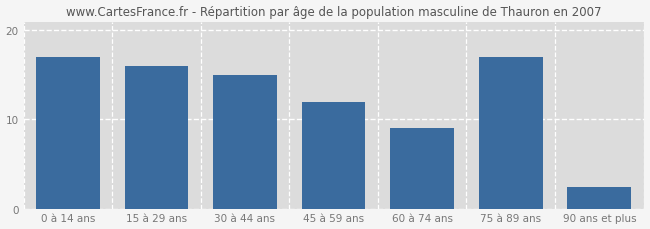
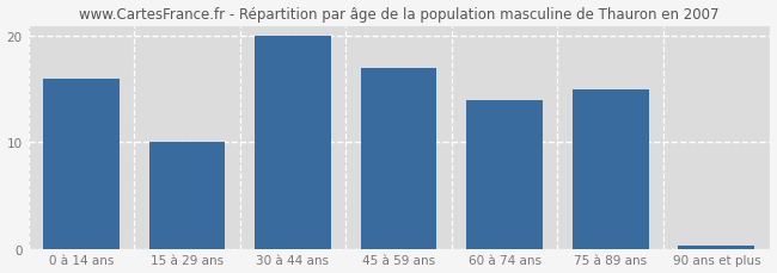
0 à 14 ans: 17.0 -> 16.0
15 à 29 ans: 16.0 -> 10.0
30 à 44 ans: 15.0 -> 20.0
45 à 59 ans: 12.0 -> 17.0
60 à 74 ans: 9.0 -> 14.0
75 à 89 ans: 17.0 -> 15.0
90 ans et plus: 2.4 -> 0.3
